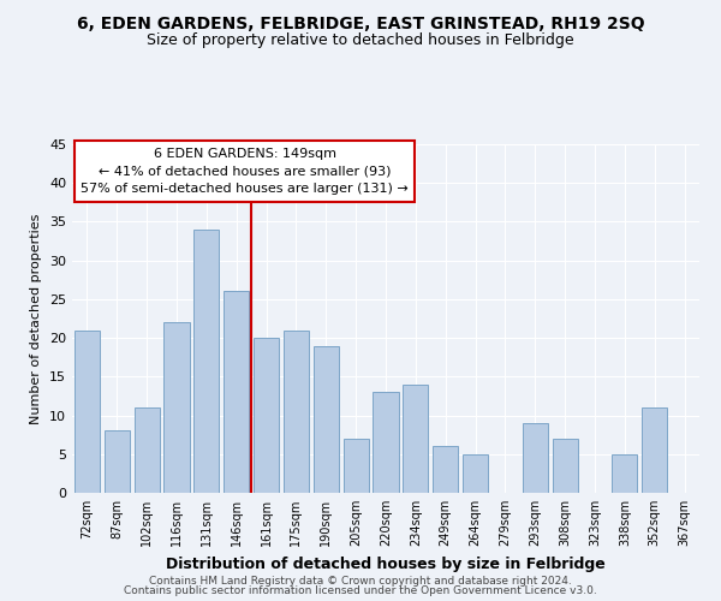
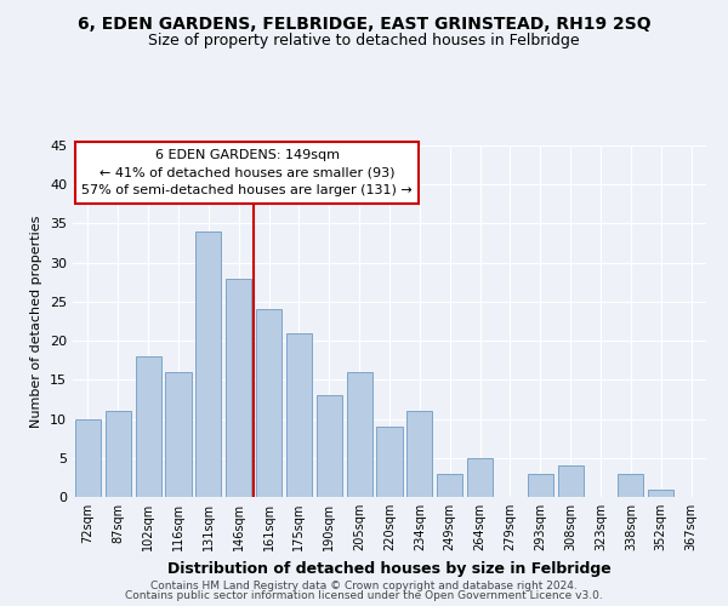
72sqm: 21 -> 10
87sqm: 8 -> 11
102sqm: 11 -> 18
116sqm: 22 -> 16
146sqm: 26 -> 28
161sqm: 20 -> 24
190sqm: 19 -> 13
205sqm: 7 -> 16
220sqm: 13 -> 9
234sqm: 14 -> 11
249sqm: 6 -> 3
293sqm: 9 -> 3
308sqm: 7 -> 4
338sqm: 5 -> 3
352sqm: 11 -> 1
